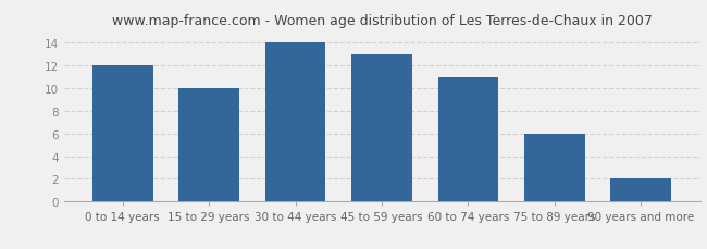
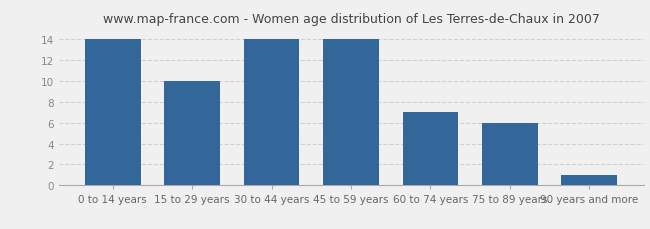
0 to 14 years: 12 -> 14
45 to 59 years: 13 -> 14
60 to 74 years: 11 -> 7
90 years and more: 2 -> 1
